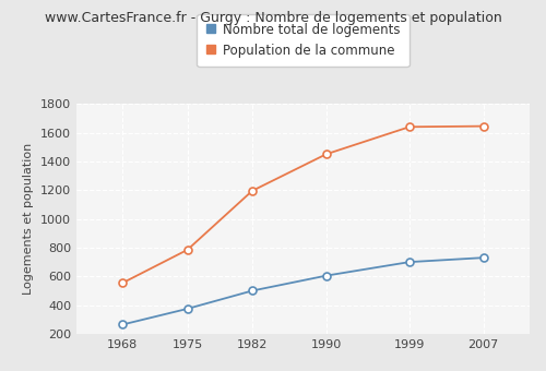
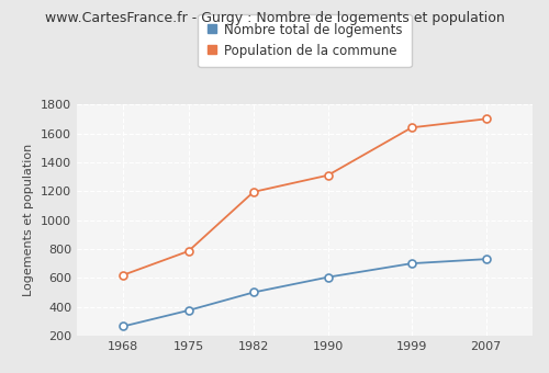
Population de la commune/1968: 560 -> 620
Population de la commune/1990: 1450 -> 1310
Population de la commune/2007: 1640 -> 1700
